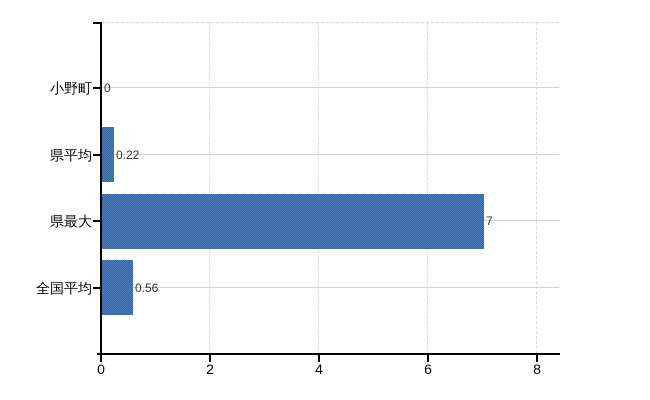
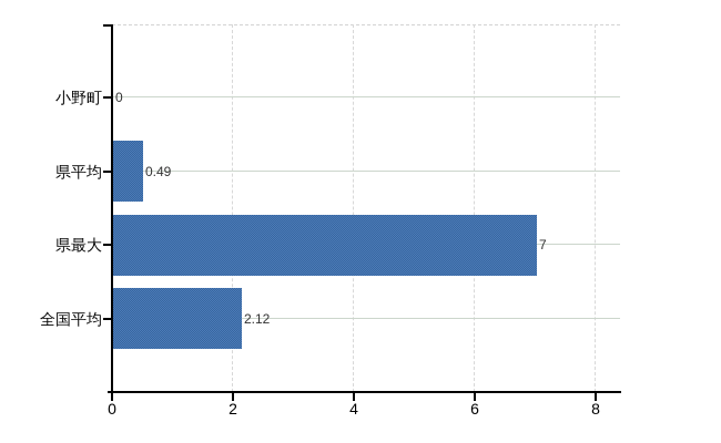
県平均: 0.22 -> 0.49
全国平均: 0.56 -> 2.12
